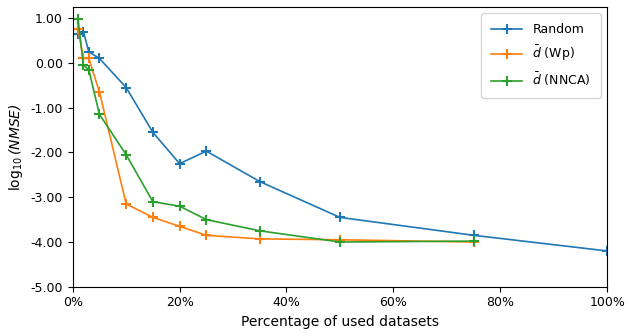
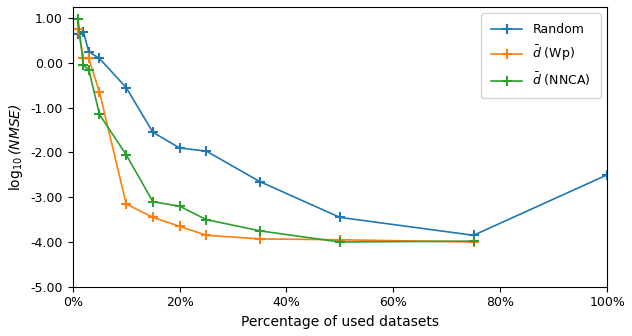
Random/20%: -2.25 -> -1.90
Random/100%: -4.20 -> -2.50
